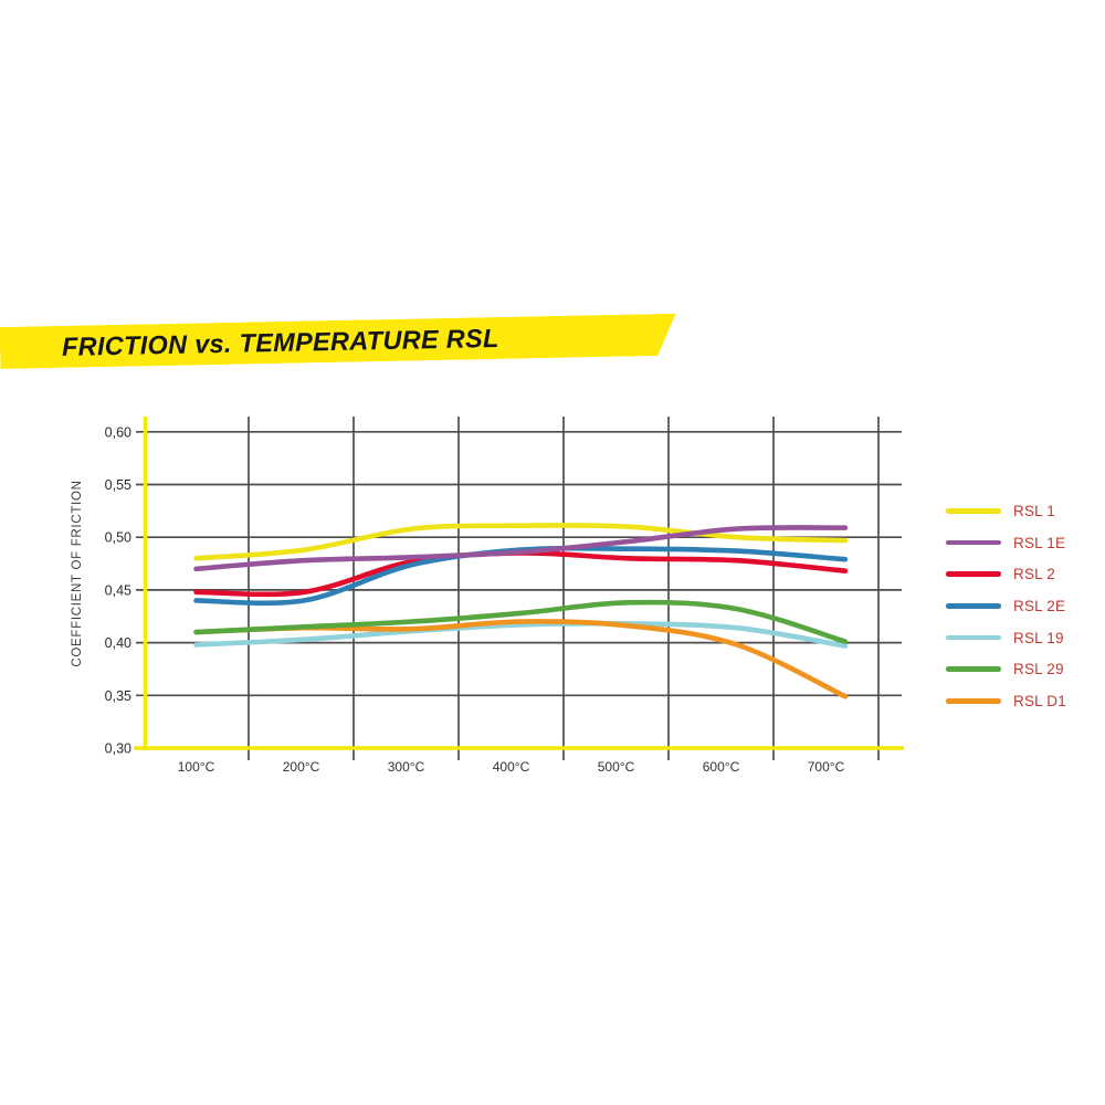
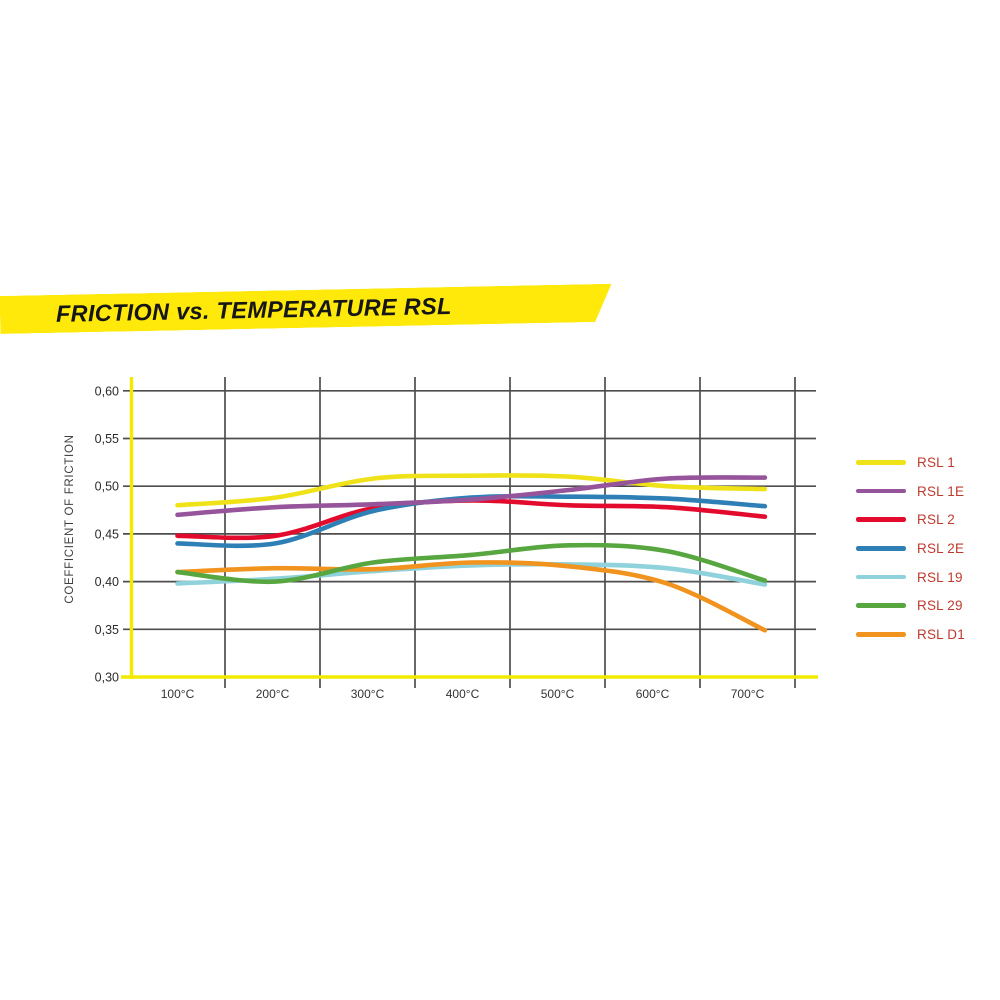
RSL 29/200°C: 0,41 -> 0,40
